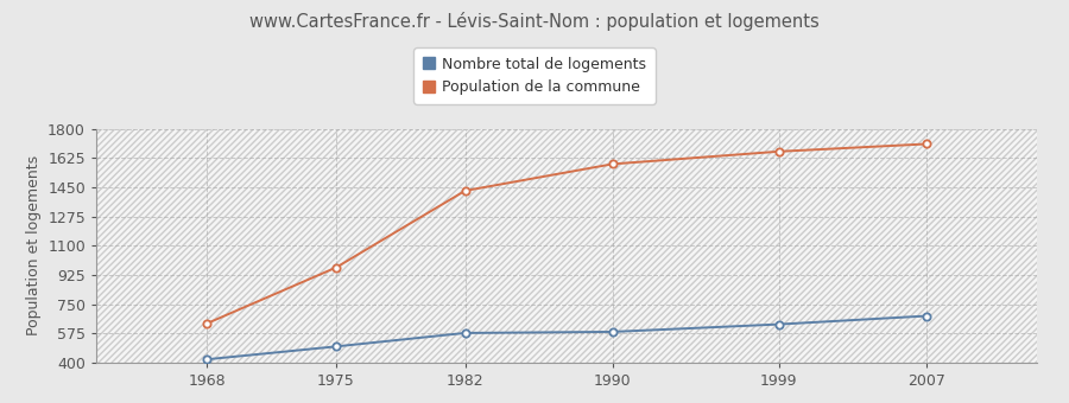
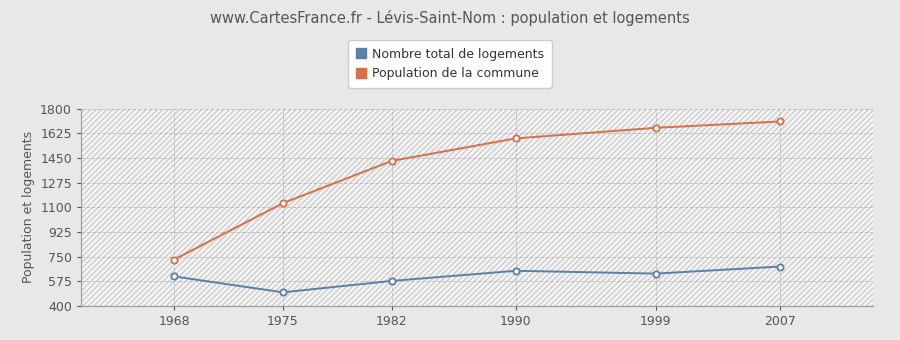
Nombre total de logements/1968: 420 -> 610
Population de la commune/1968: 640 -> 730
Population de la commune/1975: 970 -> 1130
Nombre total de logements/1990: 580 -> 650
